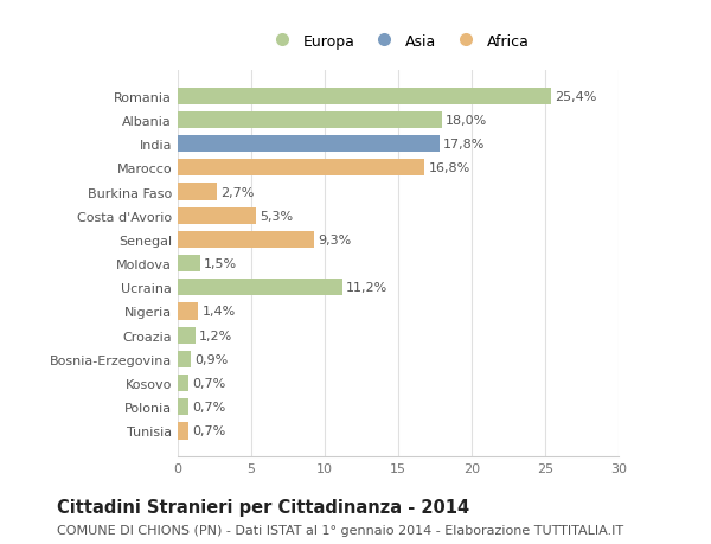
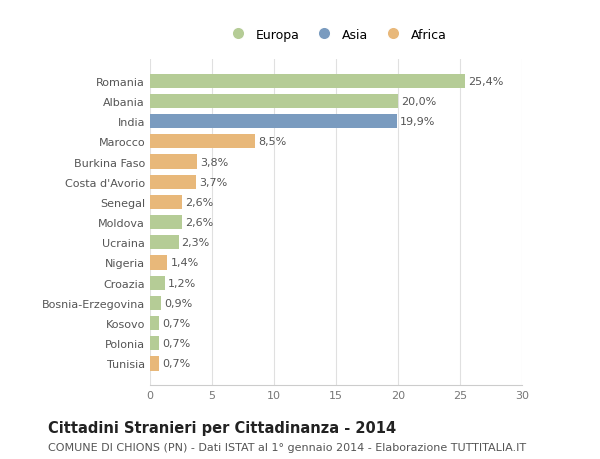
Albania: 18,0% -> 20,0%
India: 17,8% -> 19,9%
Marocco: 16,8% -> 8,5%
Burkina Faso: 2,7% -> 3,8%
Costa d'Avorio: 5,3% -> 3,7%
Senegal: 9,3% -> 2,6%
Moldova: 1,5% -> 2,6%
Ucraina: 11,2% -> 2,3%
